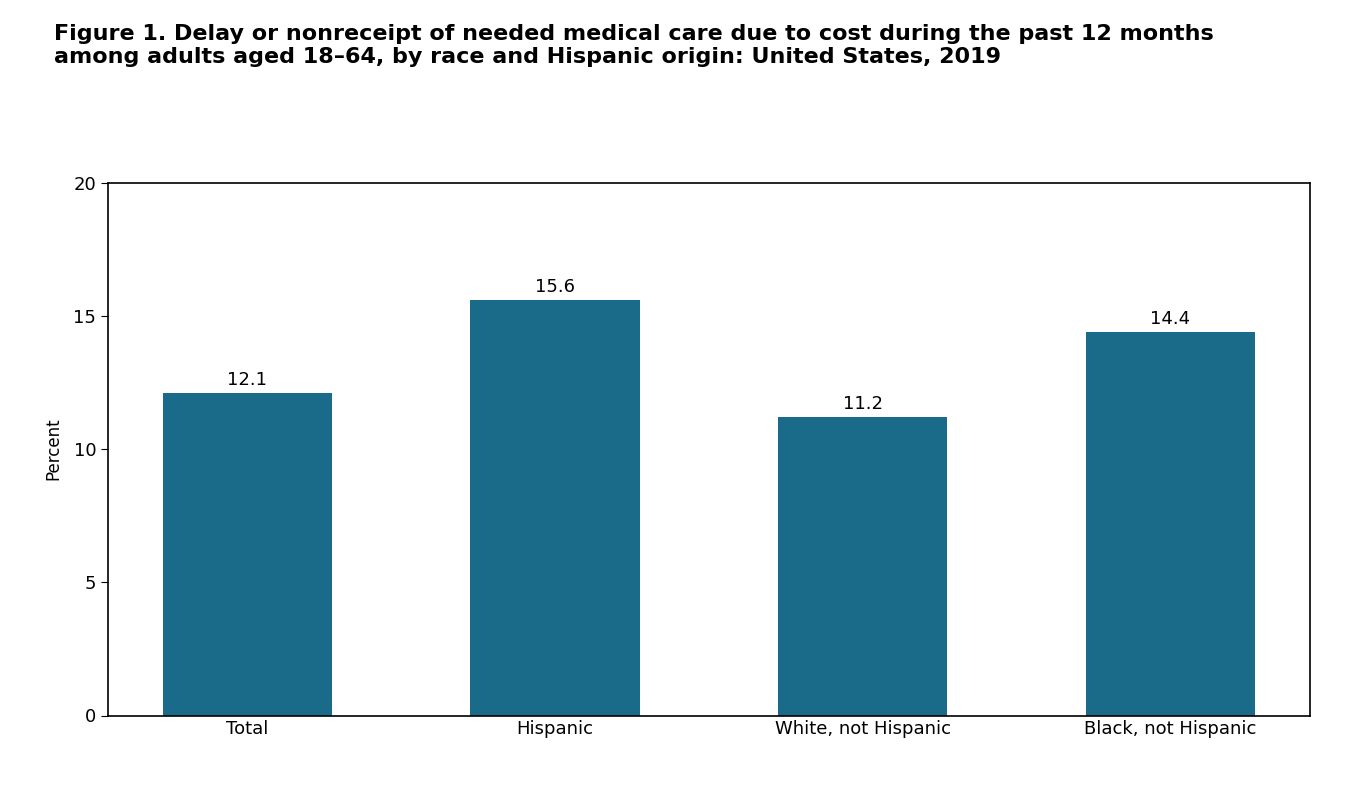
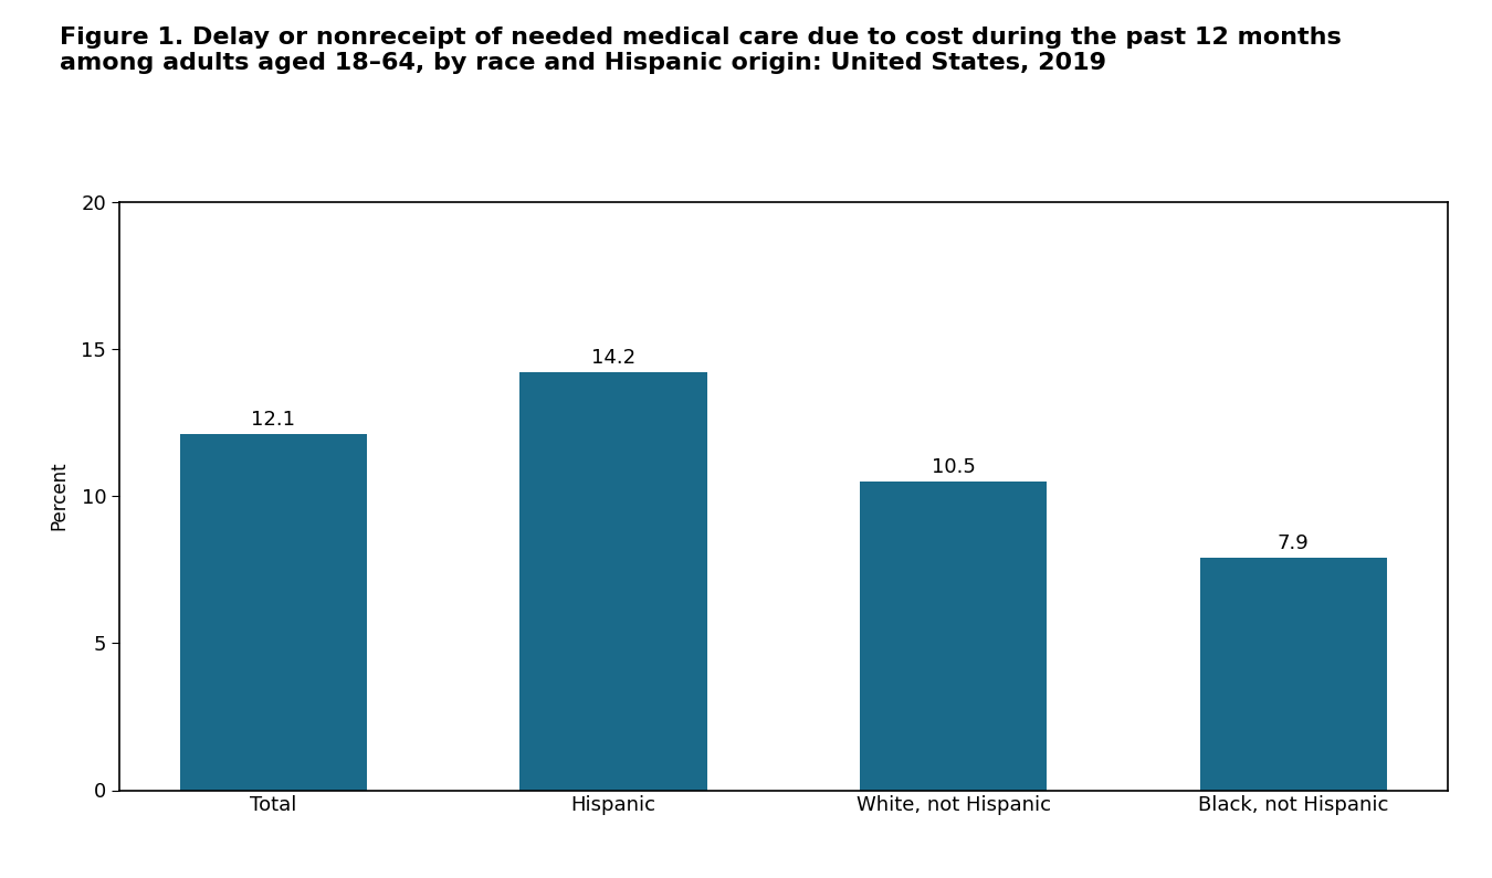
Hispanic: 15.6 -> 14.2
White, not Hispanic: 11.2 -> 10.5
Black, not Hispanic: 14.4 -> 7.9
